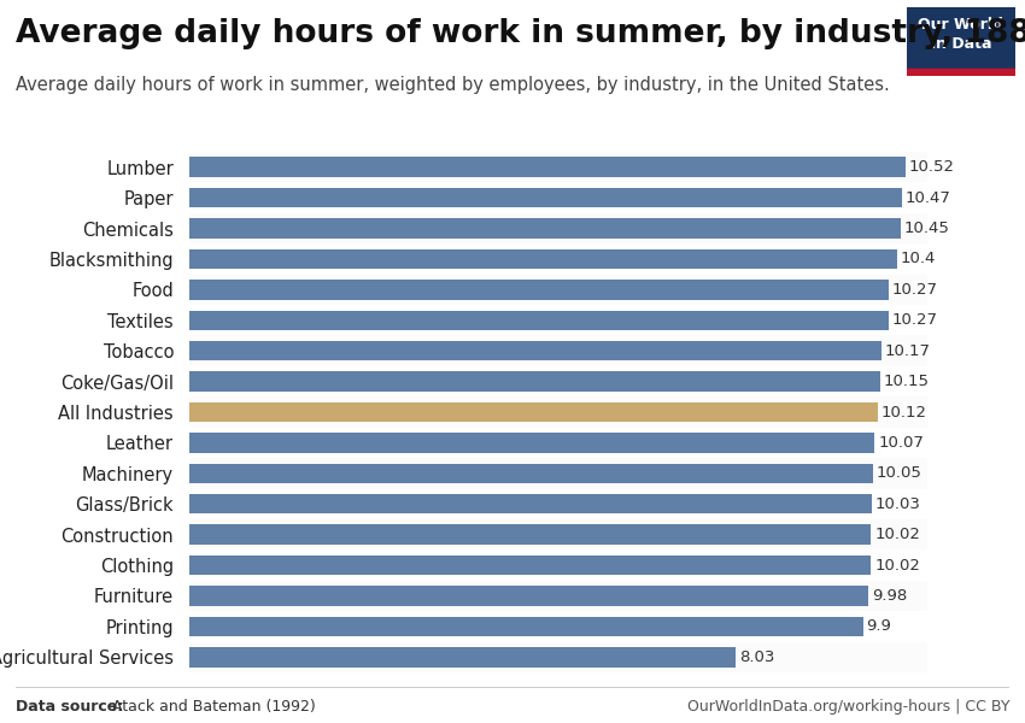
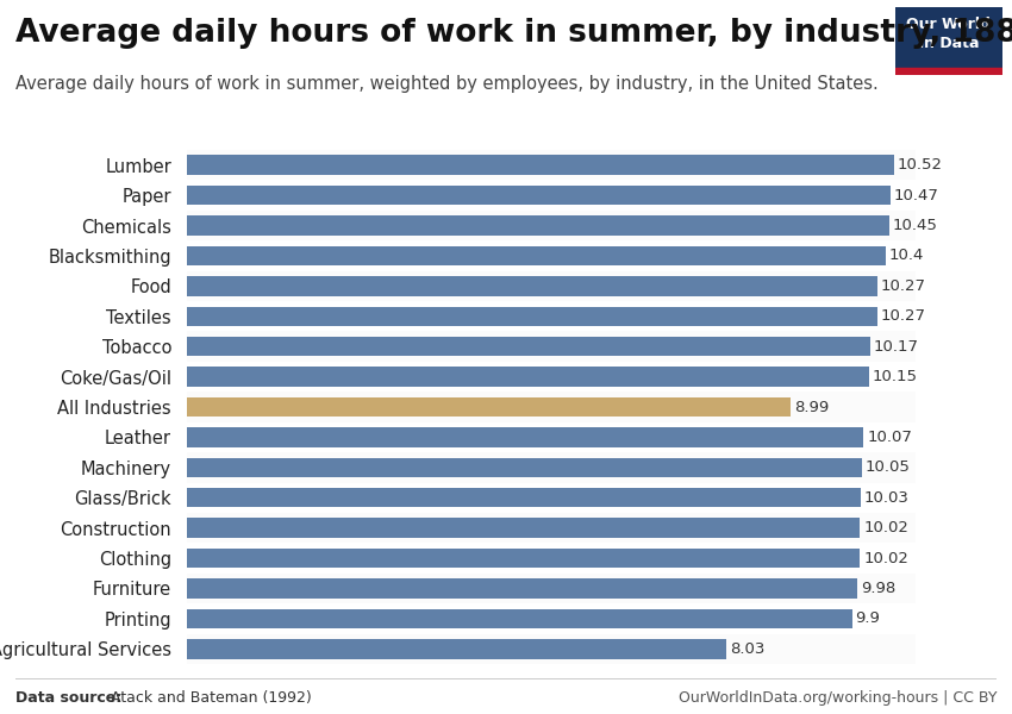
All Industries: 10.12 -> 8.99
